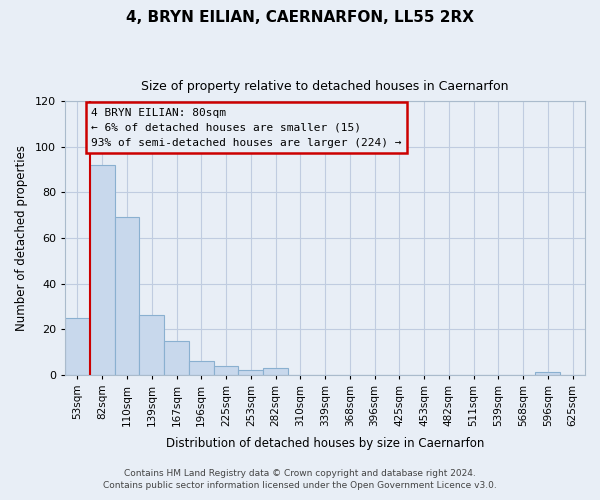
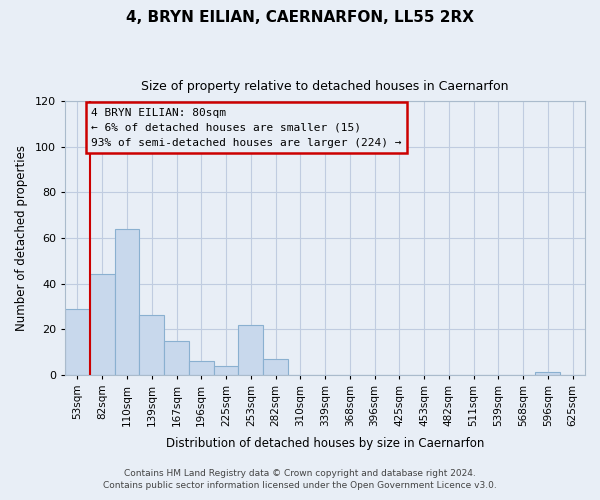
53sqm: 25 -> 29
82sqm: 92 -> 44
110sqm: 69 -> 64
253sqm: 2 -> 22
282sqm: 3 -> 7
